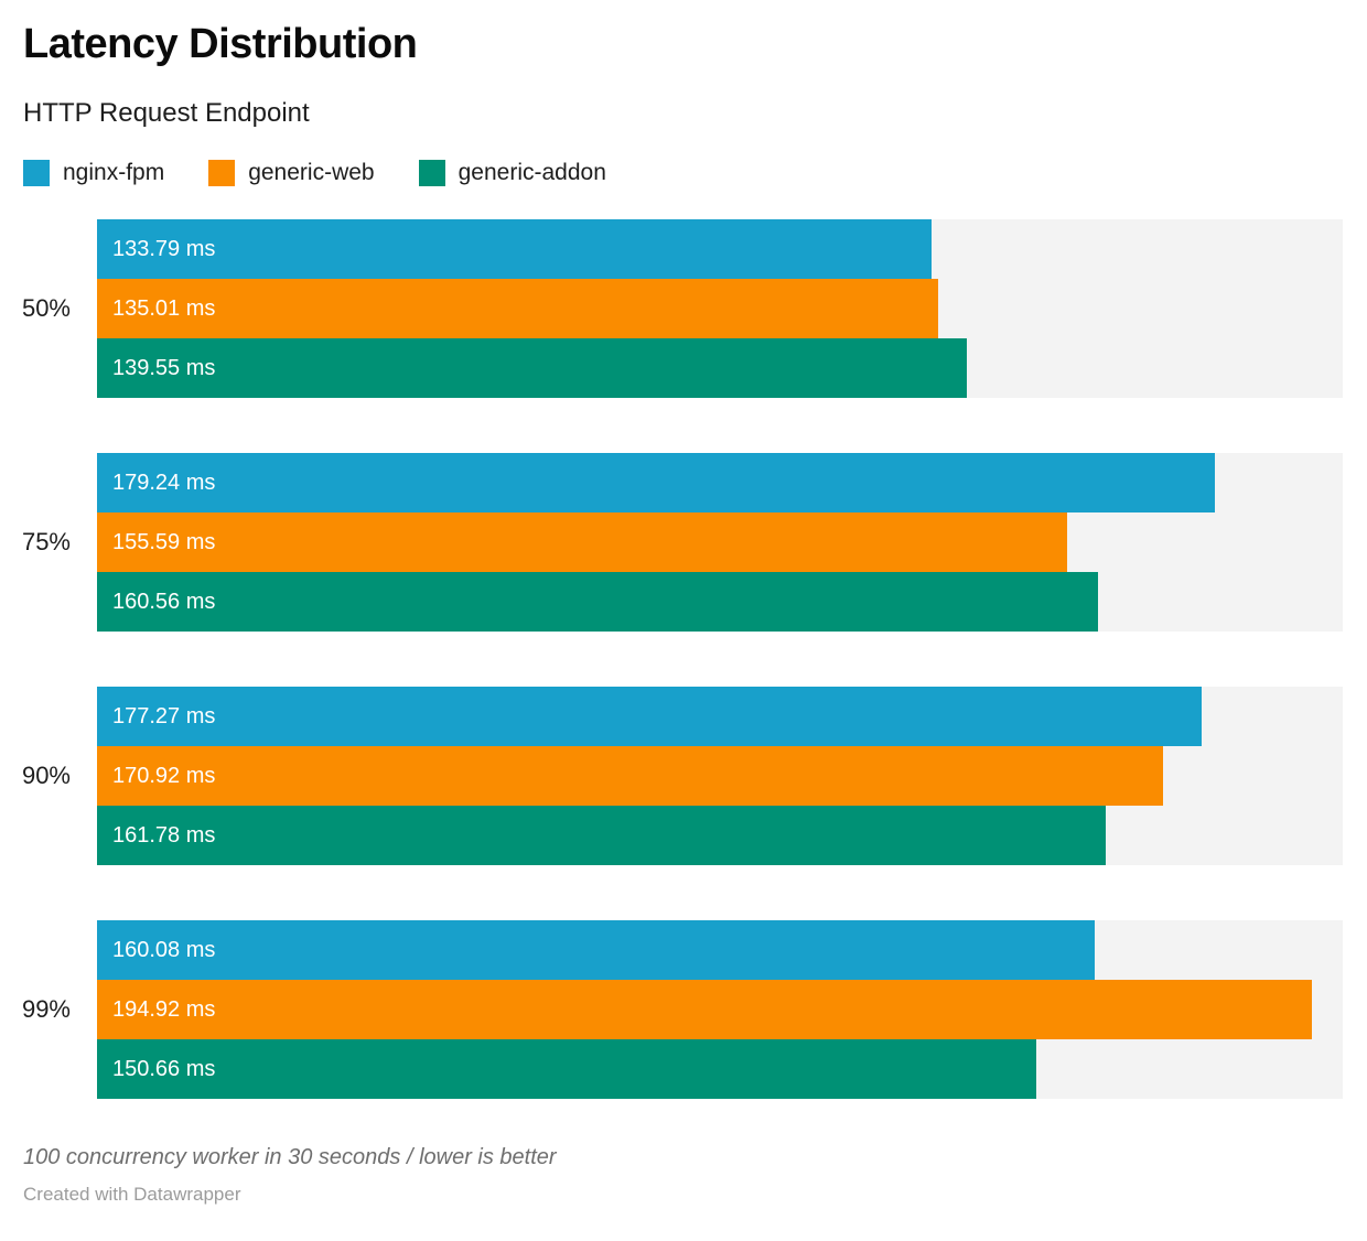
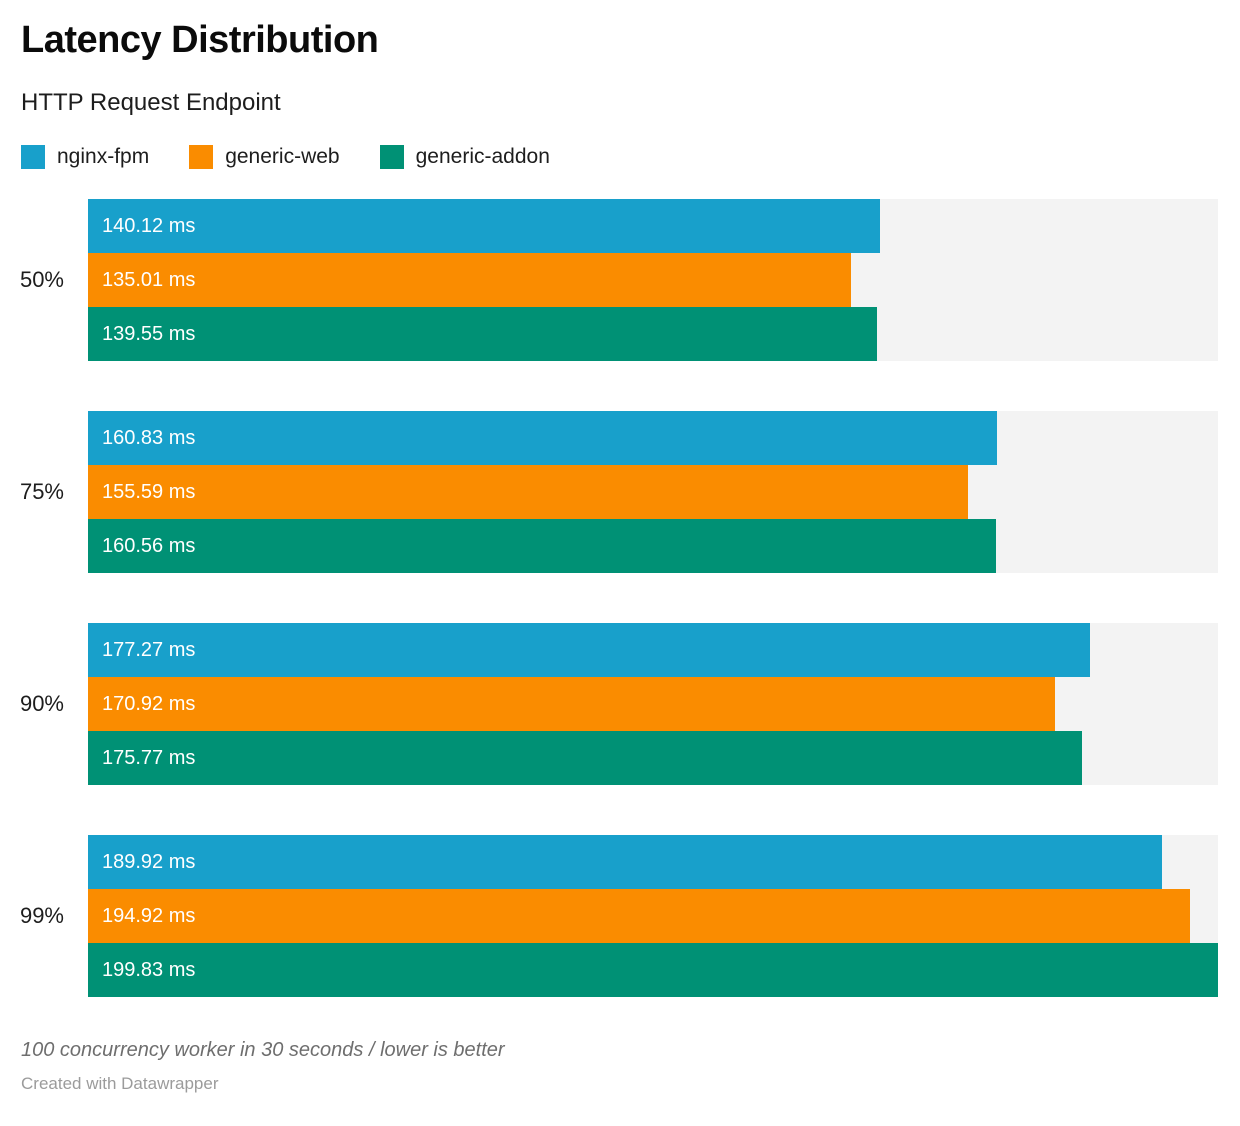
nginx-fpm/50%: 133.79 -> 140.12
nginx-fpm/75%: 179.24 -> 160.83
generic-addon/90%: 161.78 -> 175.77
nginx-fpm/99%: 160.08 -> 189.92
generic-addon/99%: 150.66 -> 199.83
